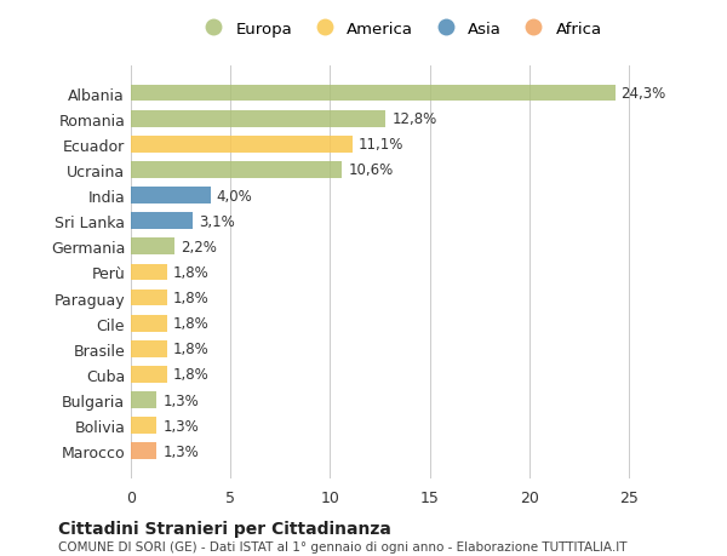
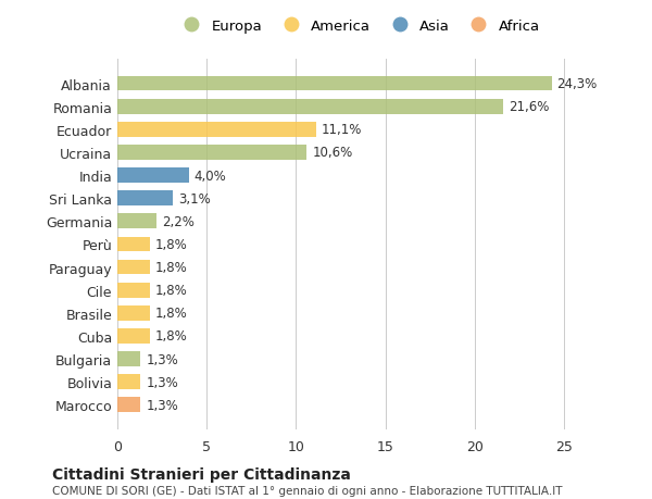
Romania: 12,8% -> 21,6%
